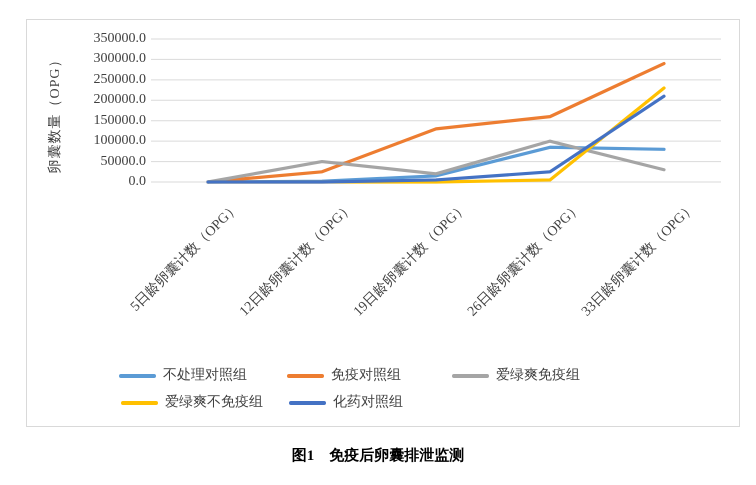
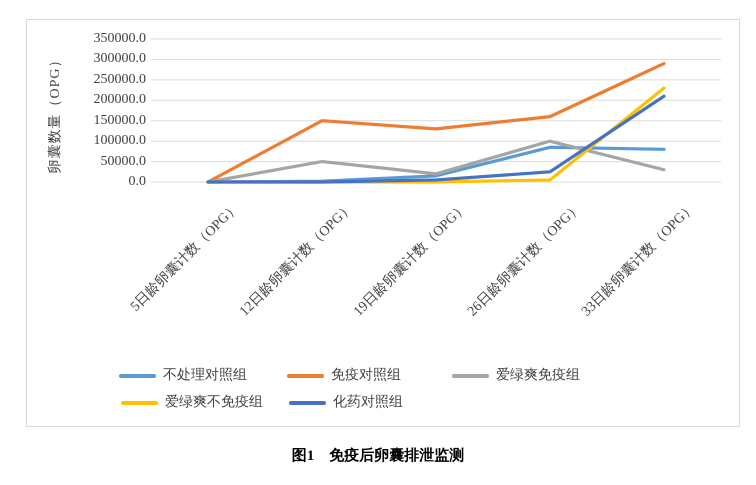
免疫对照组/12日龄卵囊计数（OPG）: 20000 -> 150000
